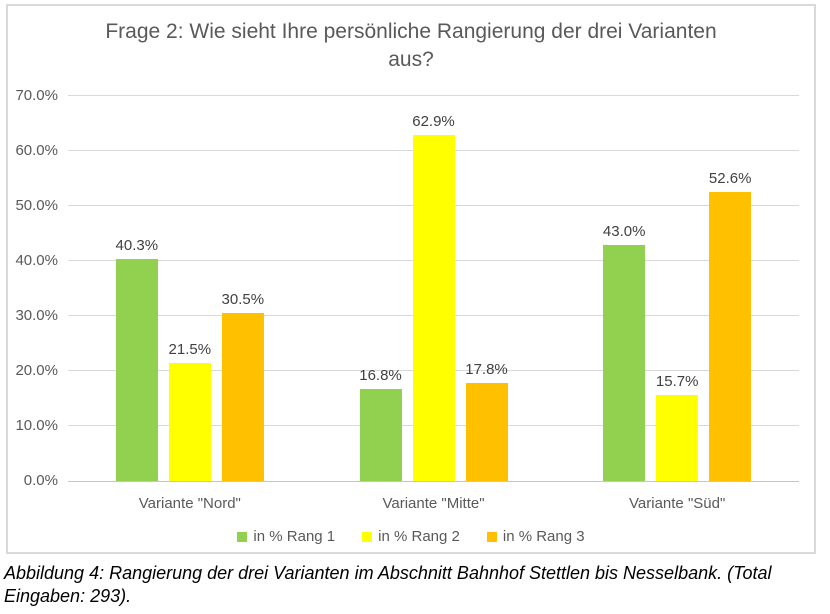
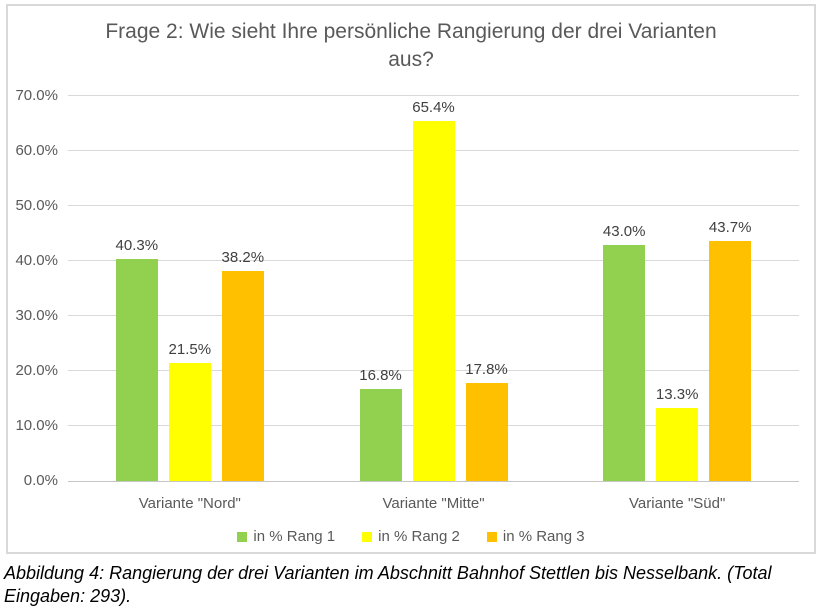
in % Rang 3/Variante "Nord": 30.5% -> 38.2%
in % Rang 2/Variante "Mitte": 62.9% -> 65.4%
in % Rang 2/Variante "Süd": 15.7% -> 13.3%
in % Rang 3/Variante "Süd": 52.6% -> 43.7%
